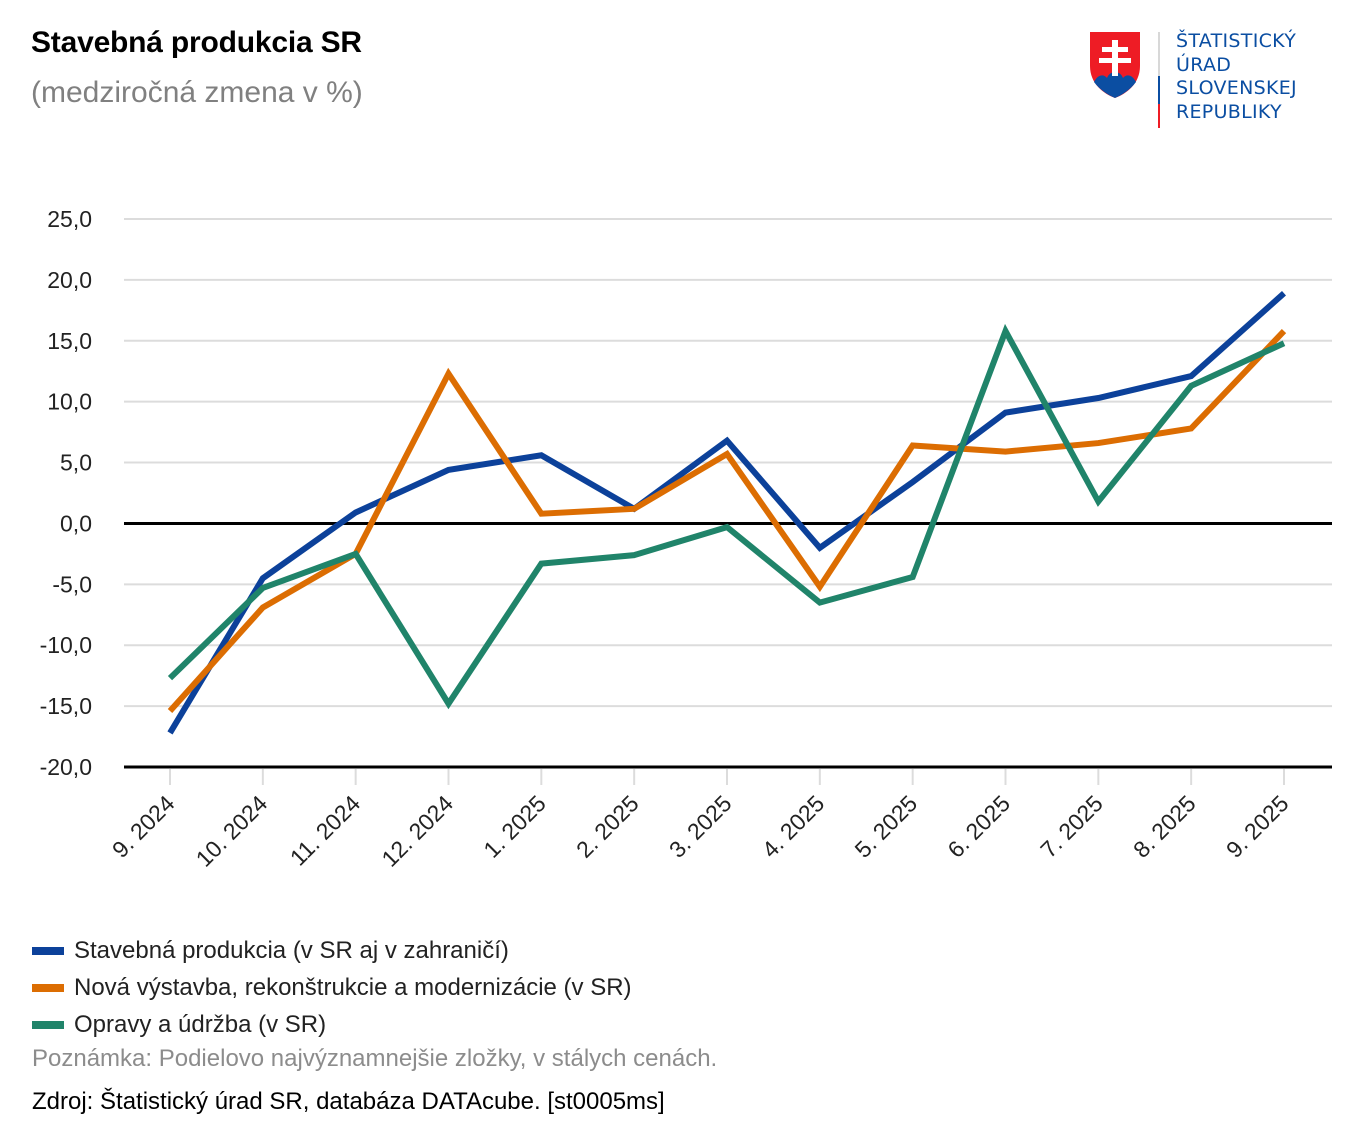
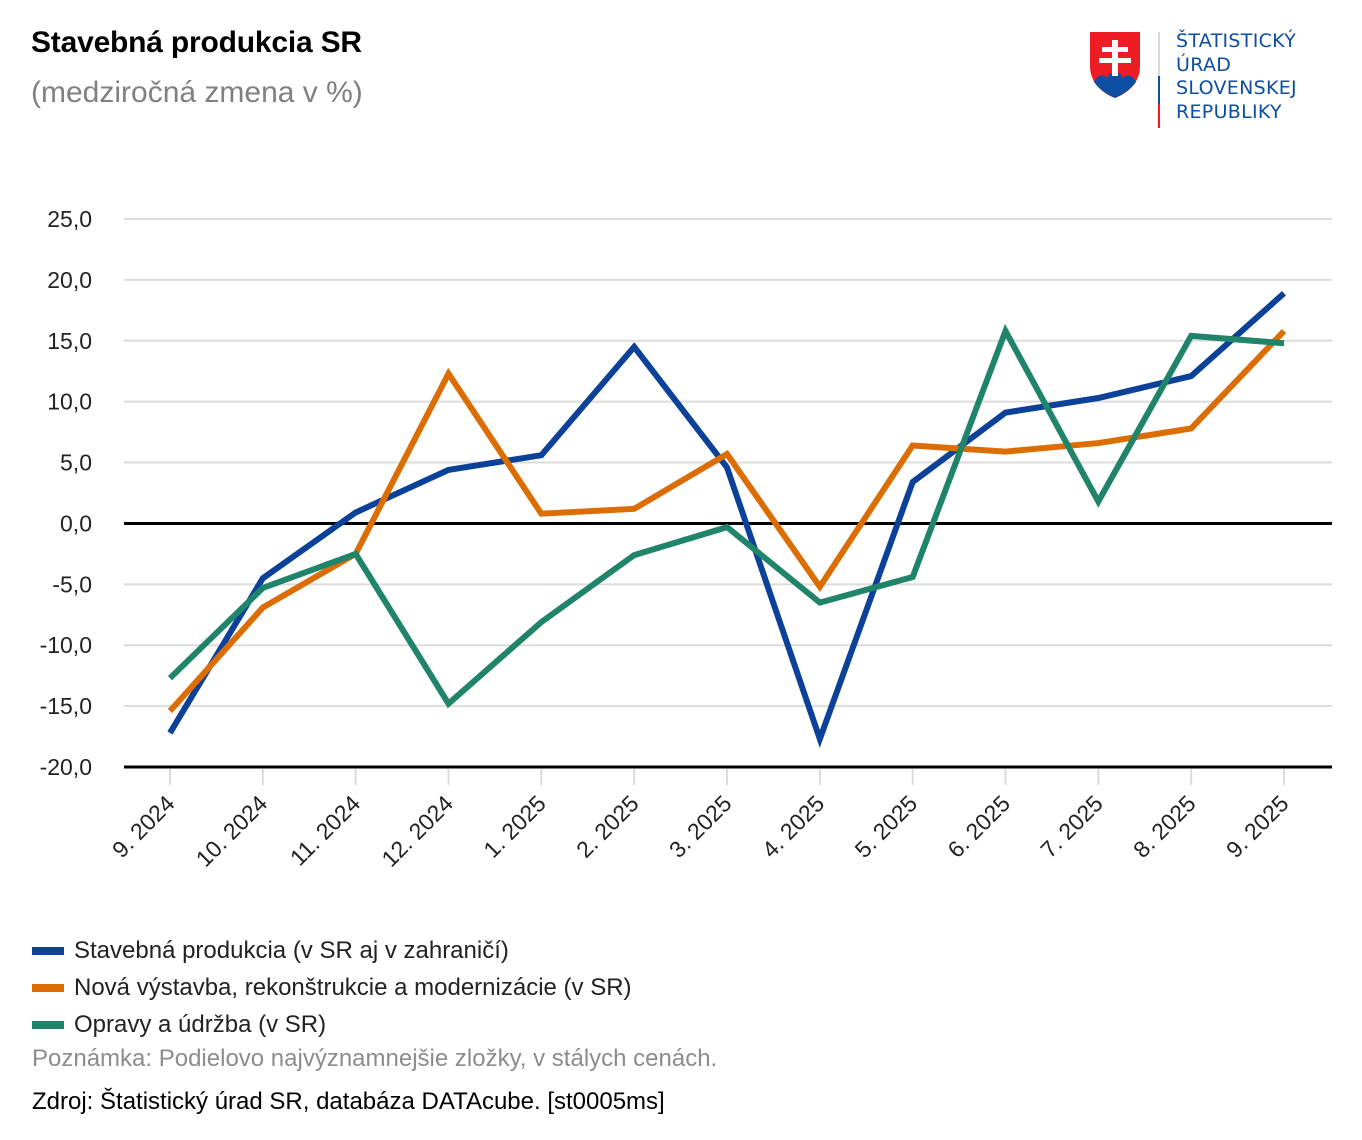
Opravy a údržba (v SR)/1. 2025: -3,3 -> -8,1
Stavebná produkcia (v SR aj v zahraničí)/2. 2025: 1,2 -> 14,5
Stavebná produkcia (v SR aj v zahraničí)/3. 2025: 6,8 -> 4,6
Stavebná produkcia (v SR aj v zahraničí)/4. 2025: -2,0 -> -17,7
Opravy a údržba (v SR)/8. 2025: 11,3 -> 15,4
